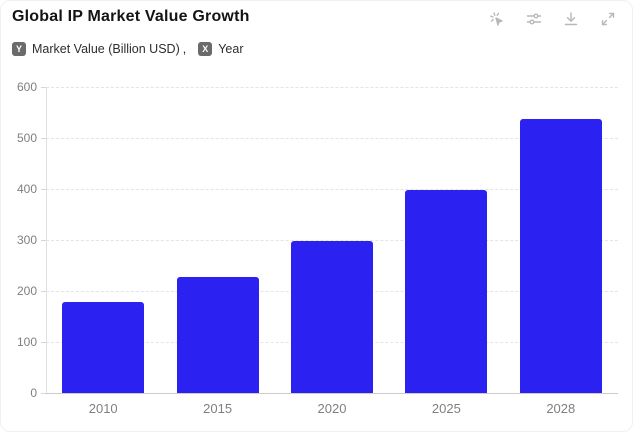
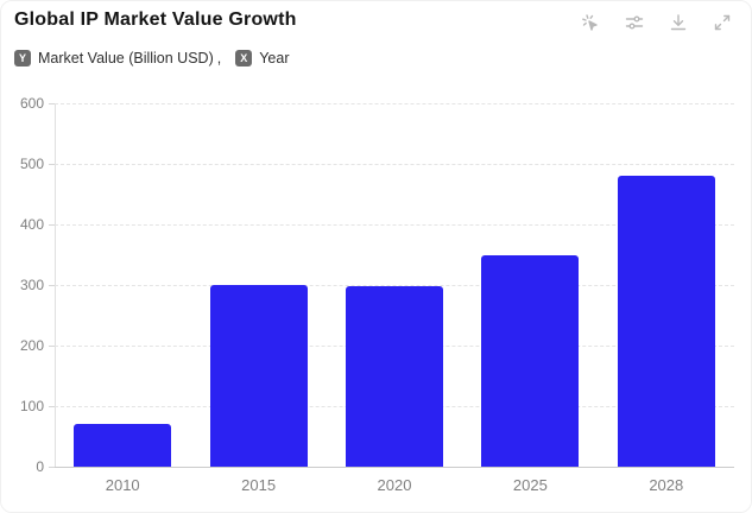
2010: 180 -> 70
2015: 230 -> 300
2025: 400 -> 350
2028: 540 -> 480
